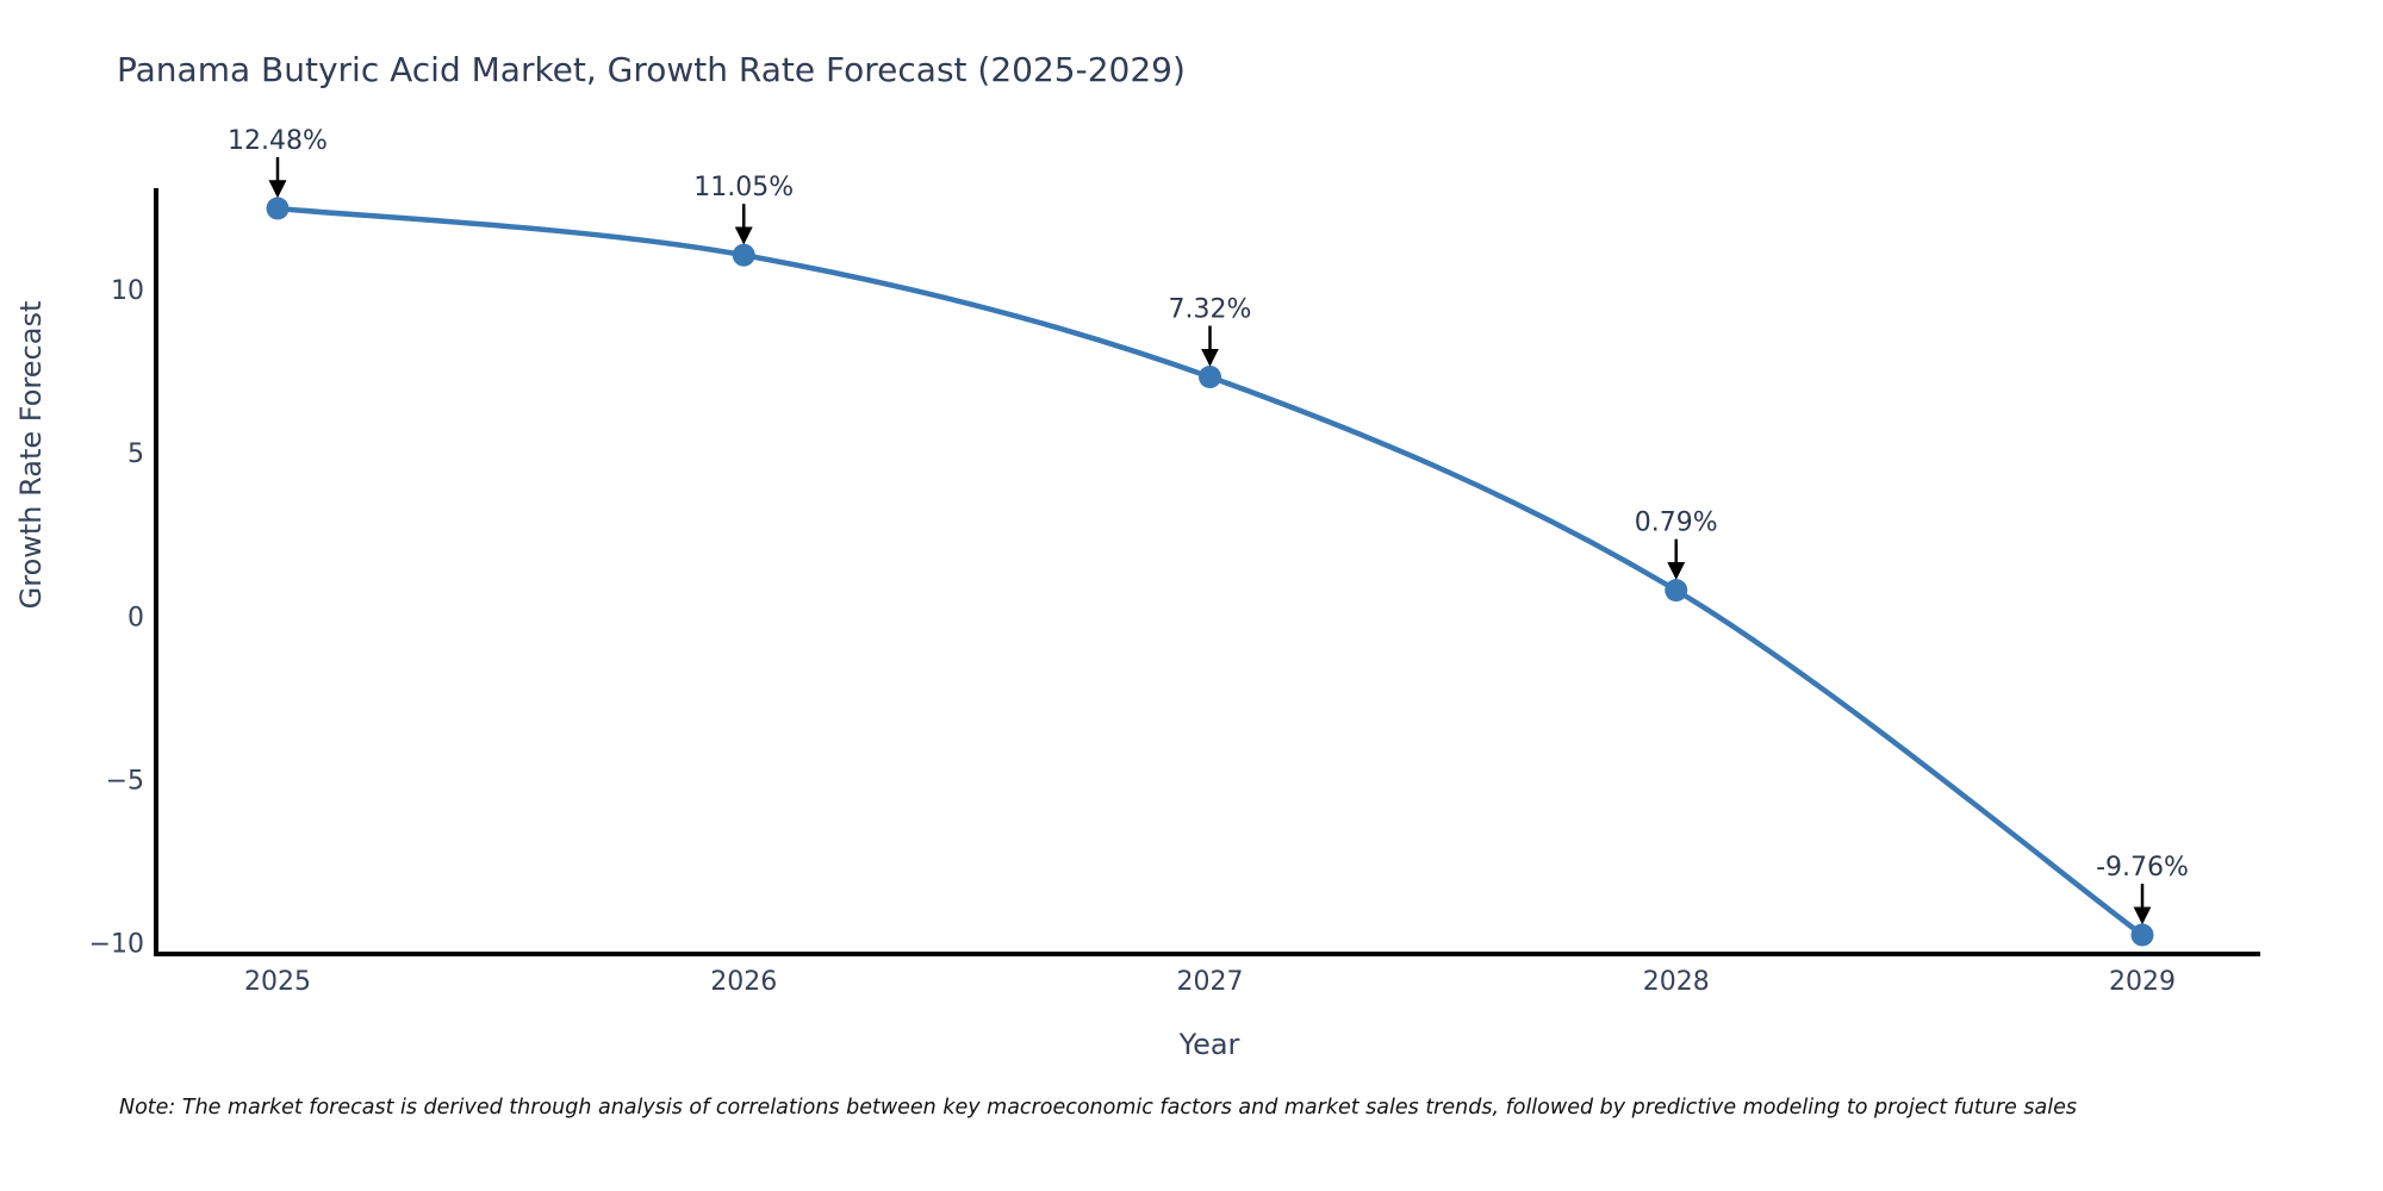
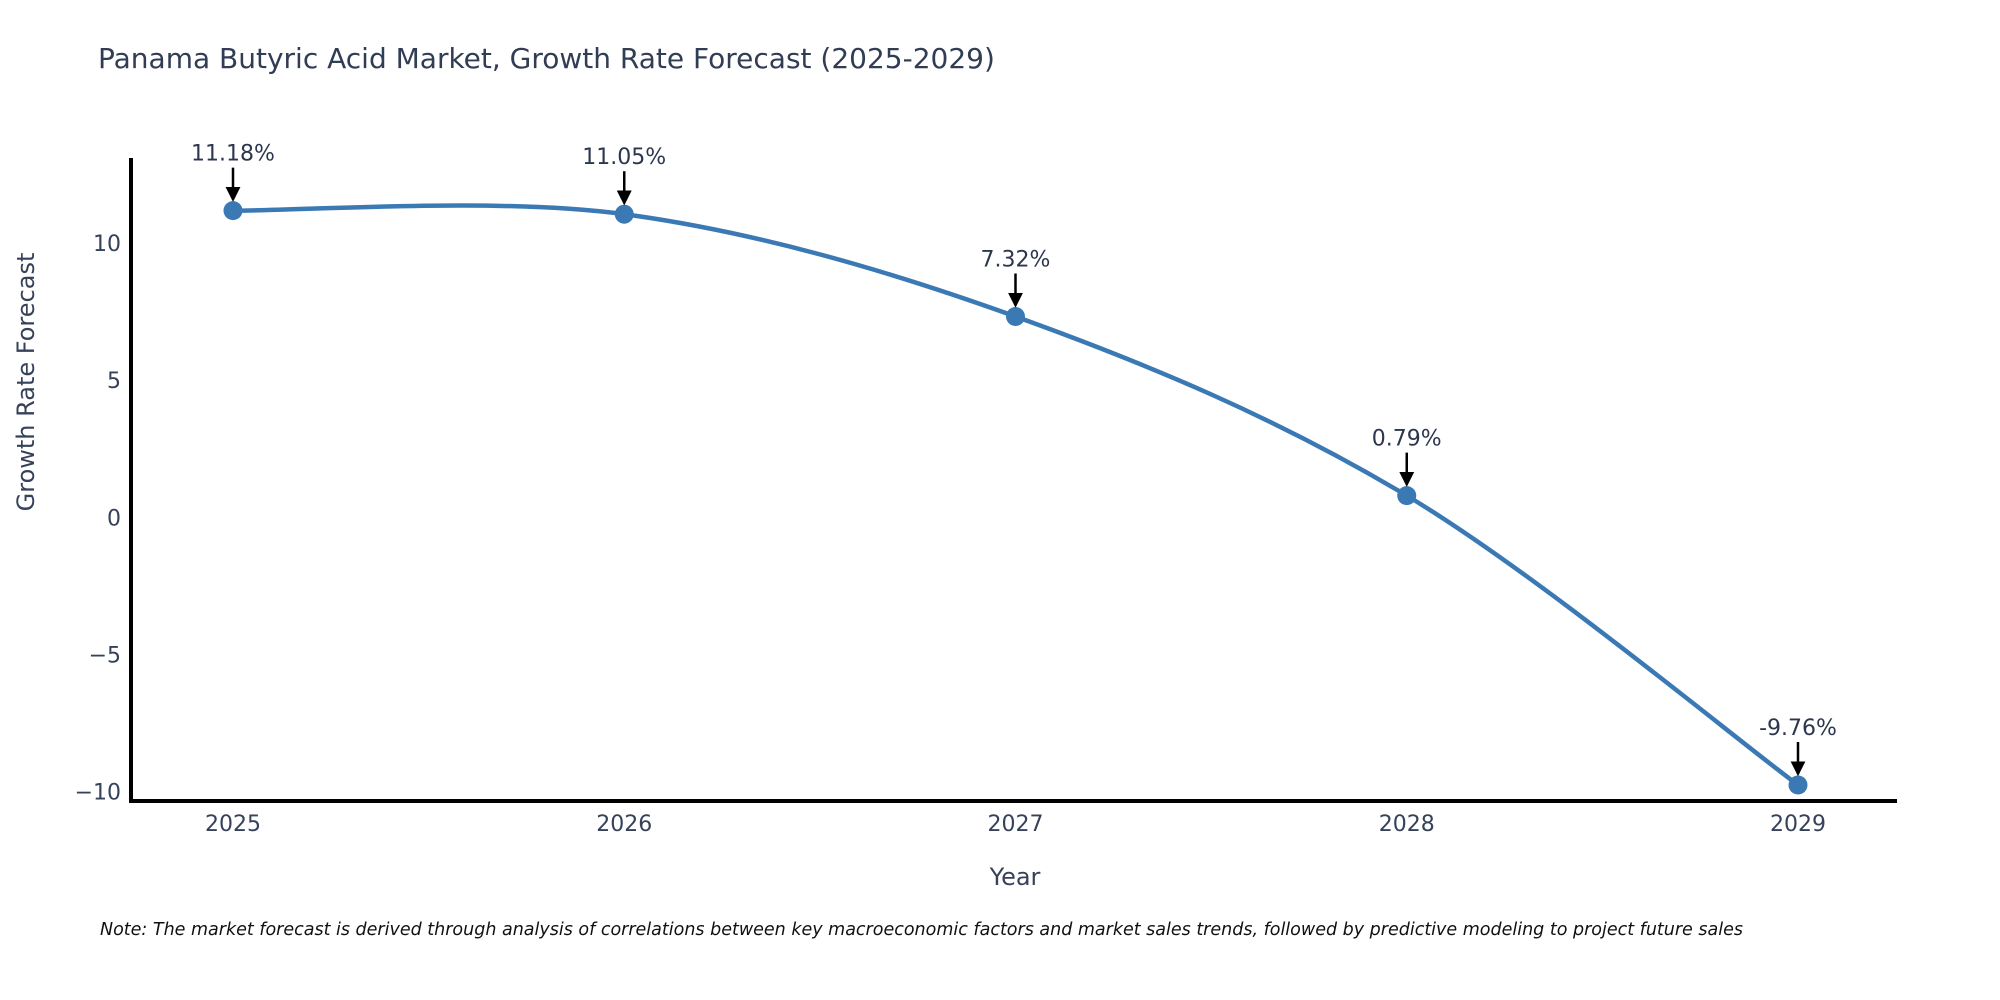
2025: 12.48% -> 11.18%
